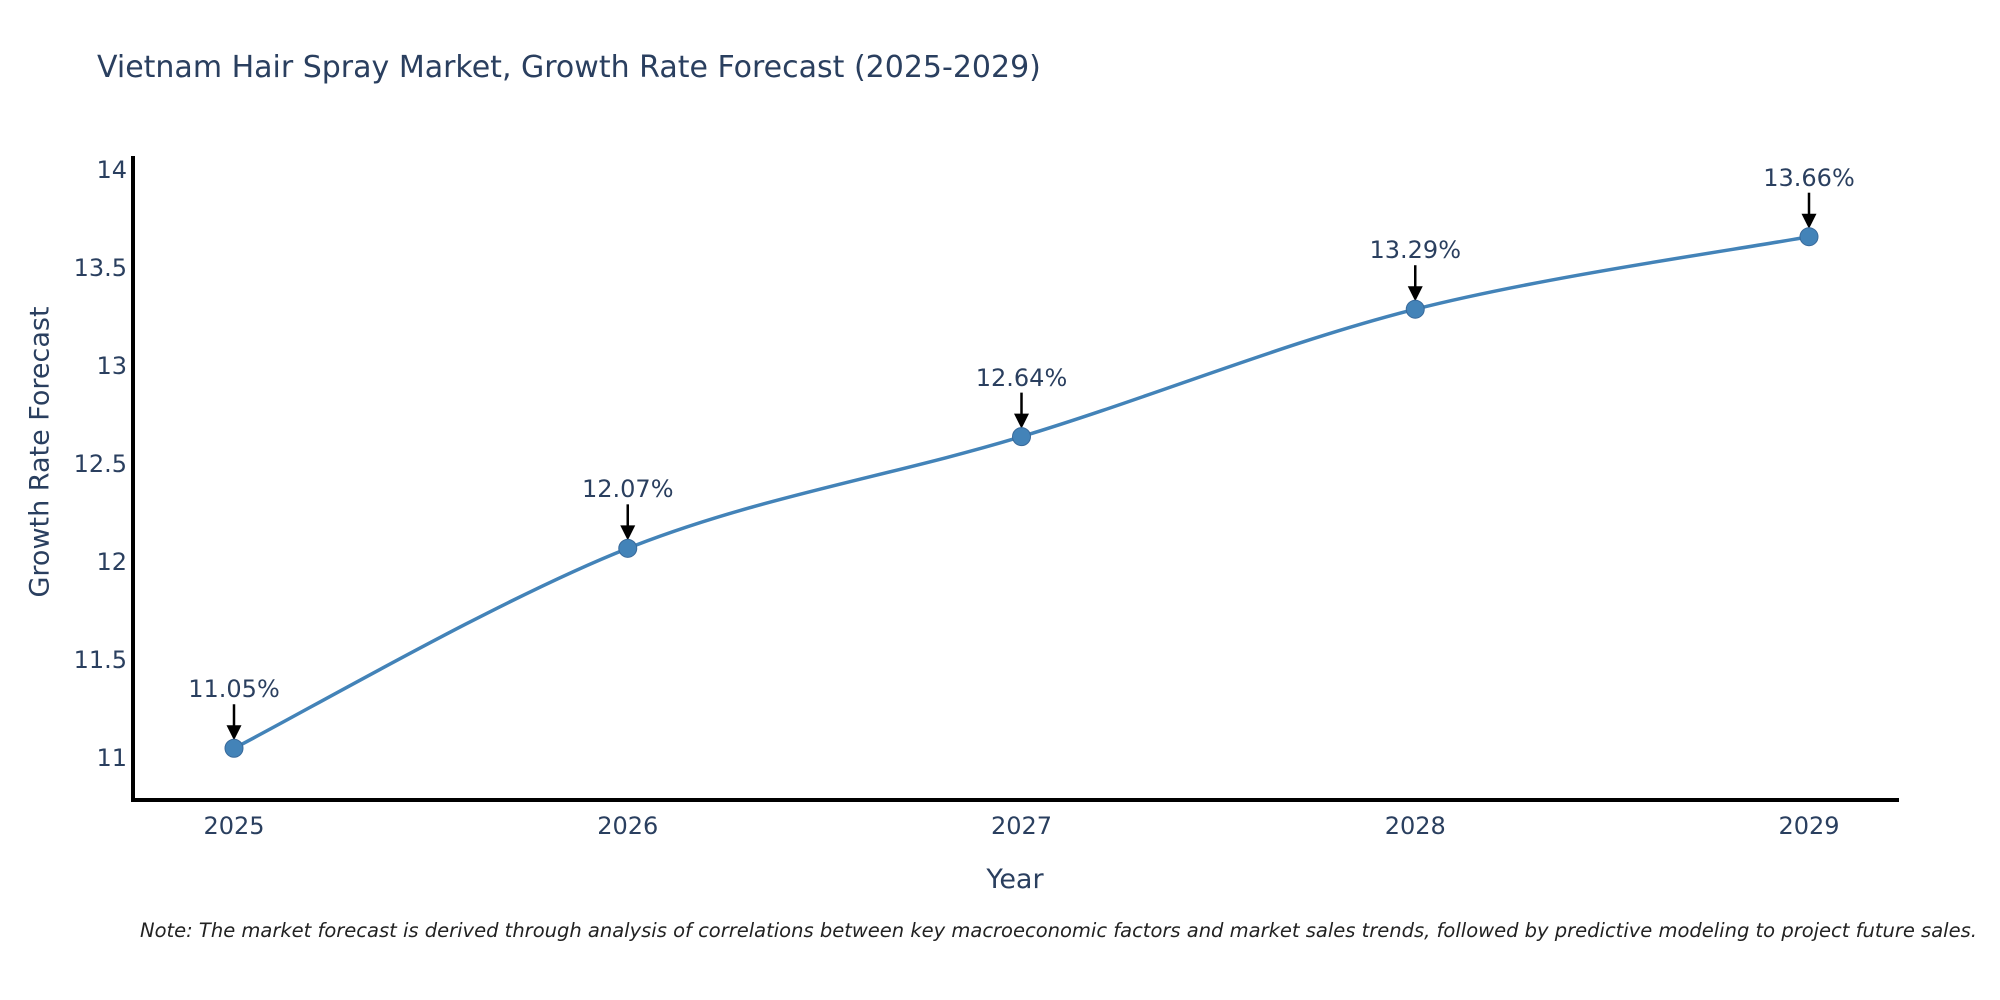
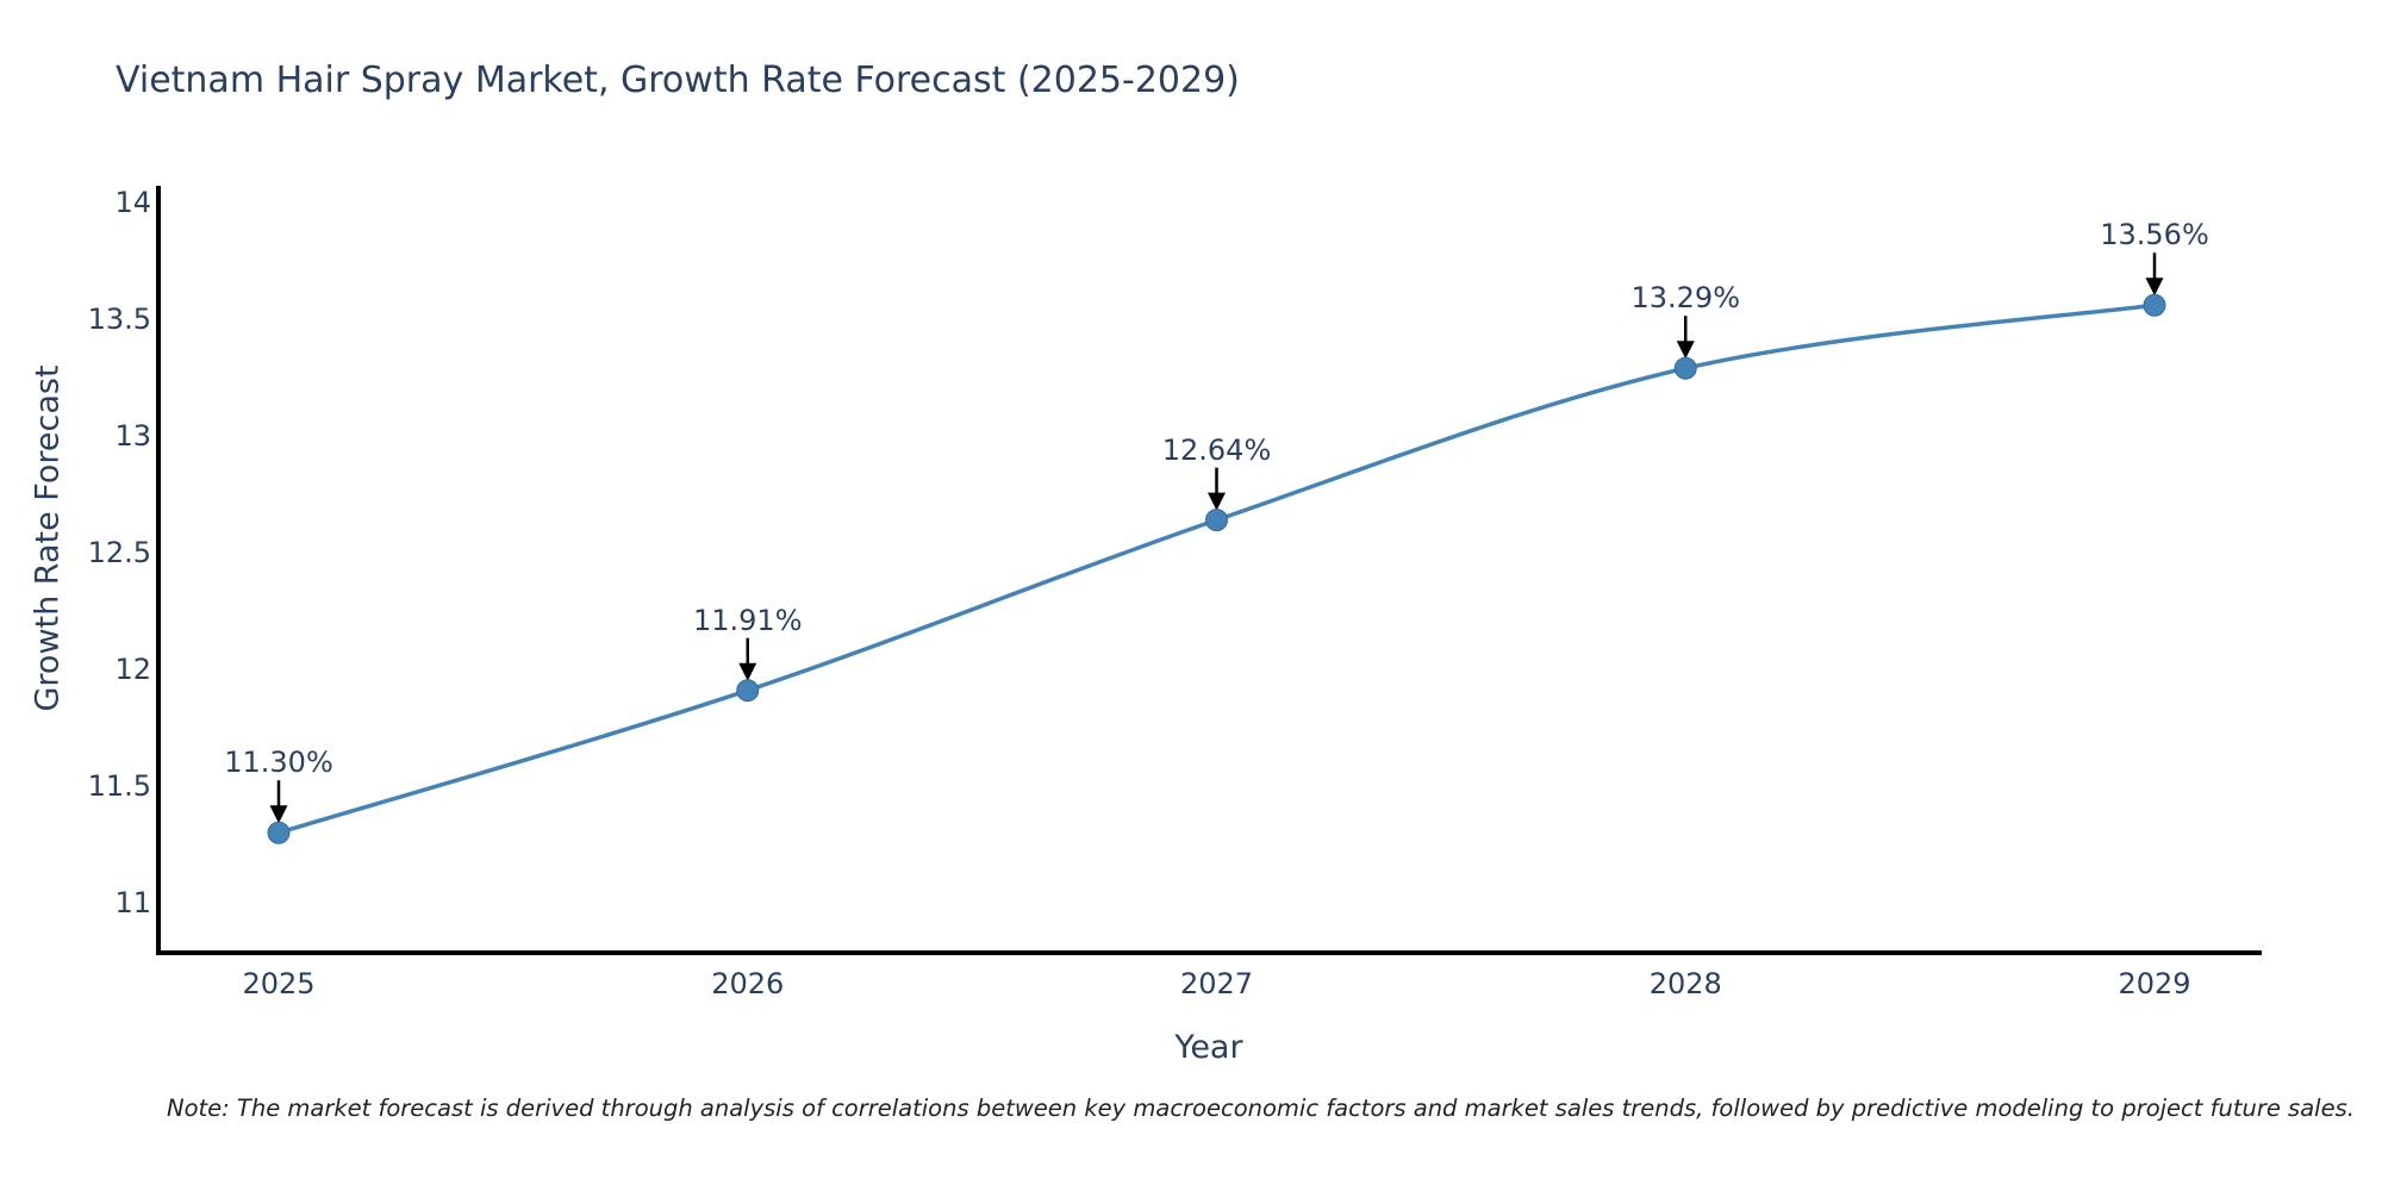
2025: 11.05% -> 11.30%
2026: 12.07% -> 11.91%
2029: 13.66% -> 13.56%
